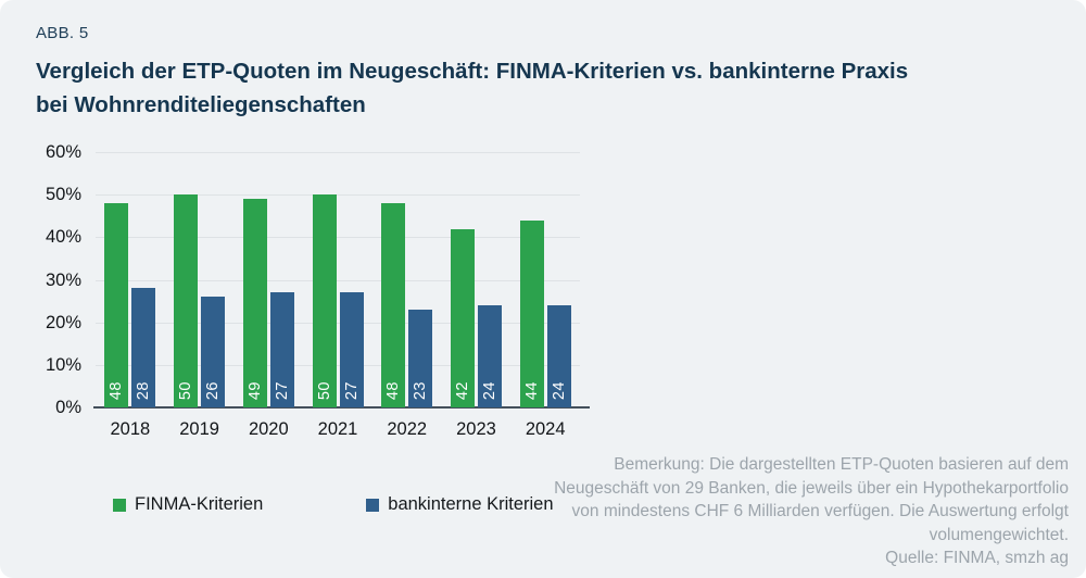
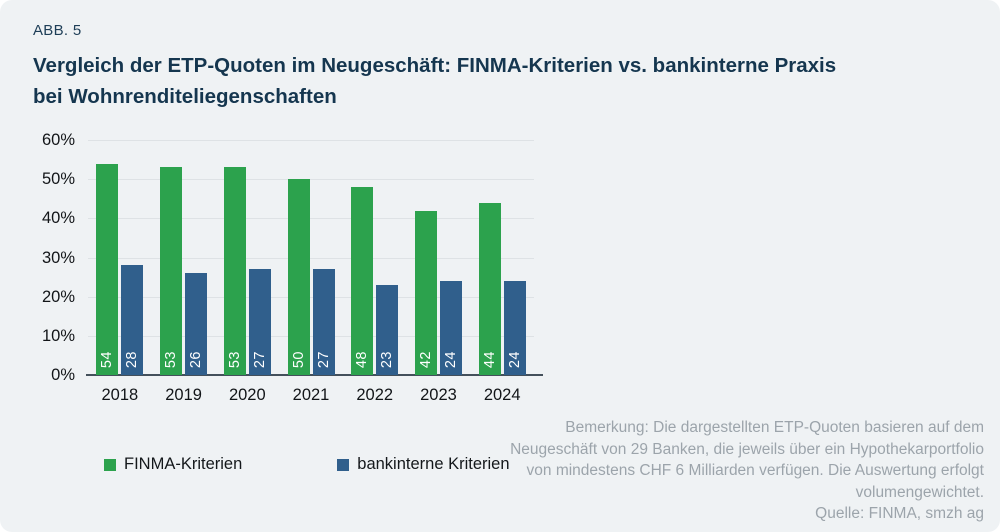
FINMA-Kriterien/2018: 48 -> 54
FINMA-Kriterien/2019: 50 -> 53
FINMA-Kriterien/2020: 49 -> 53
